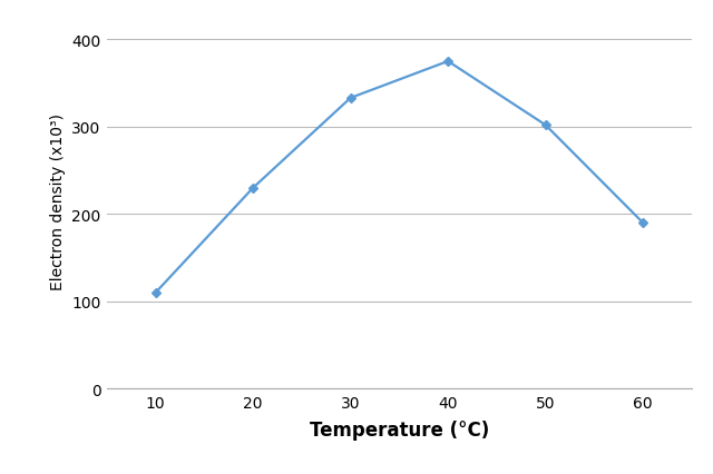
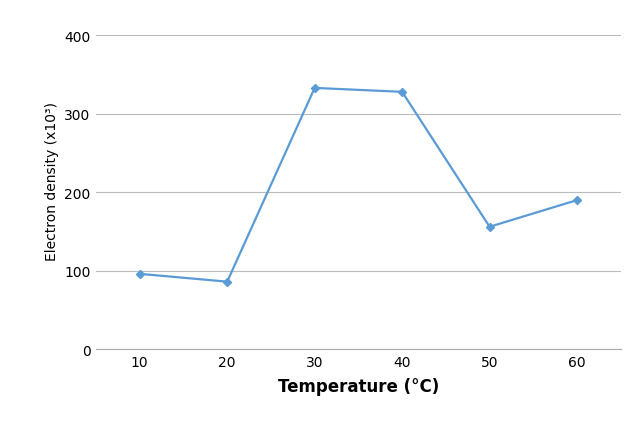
10: 110 -> 96
20: 230 -> 86
40: 375 -> 328
50: 302 -> 156
